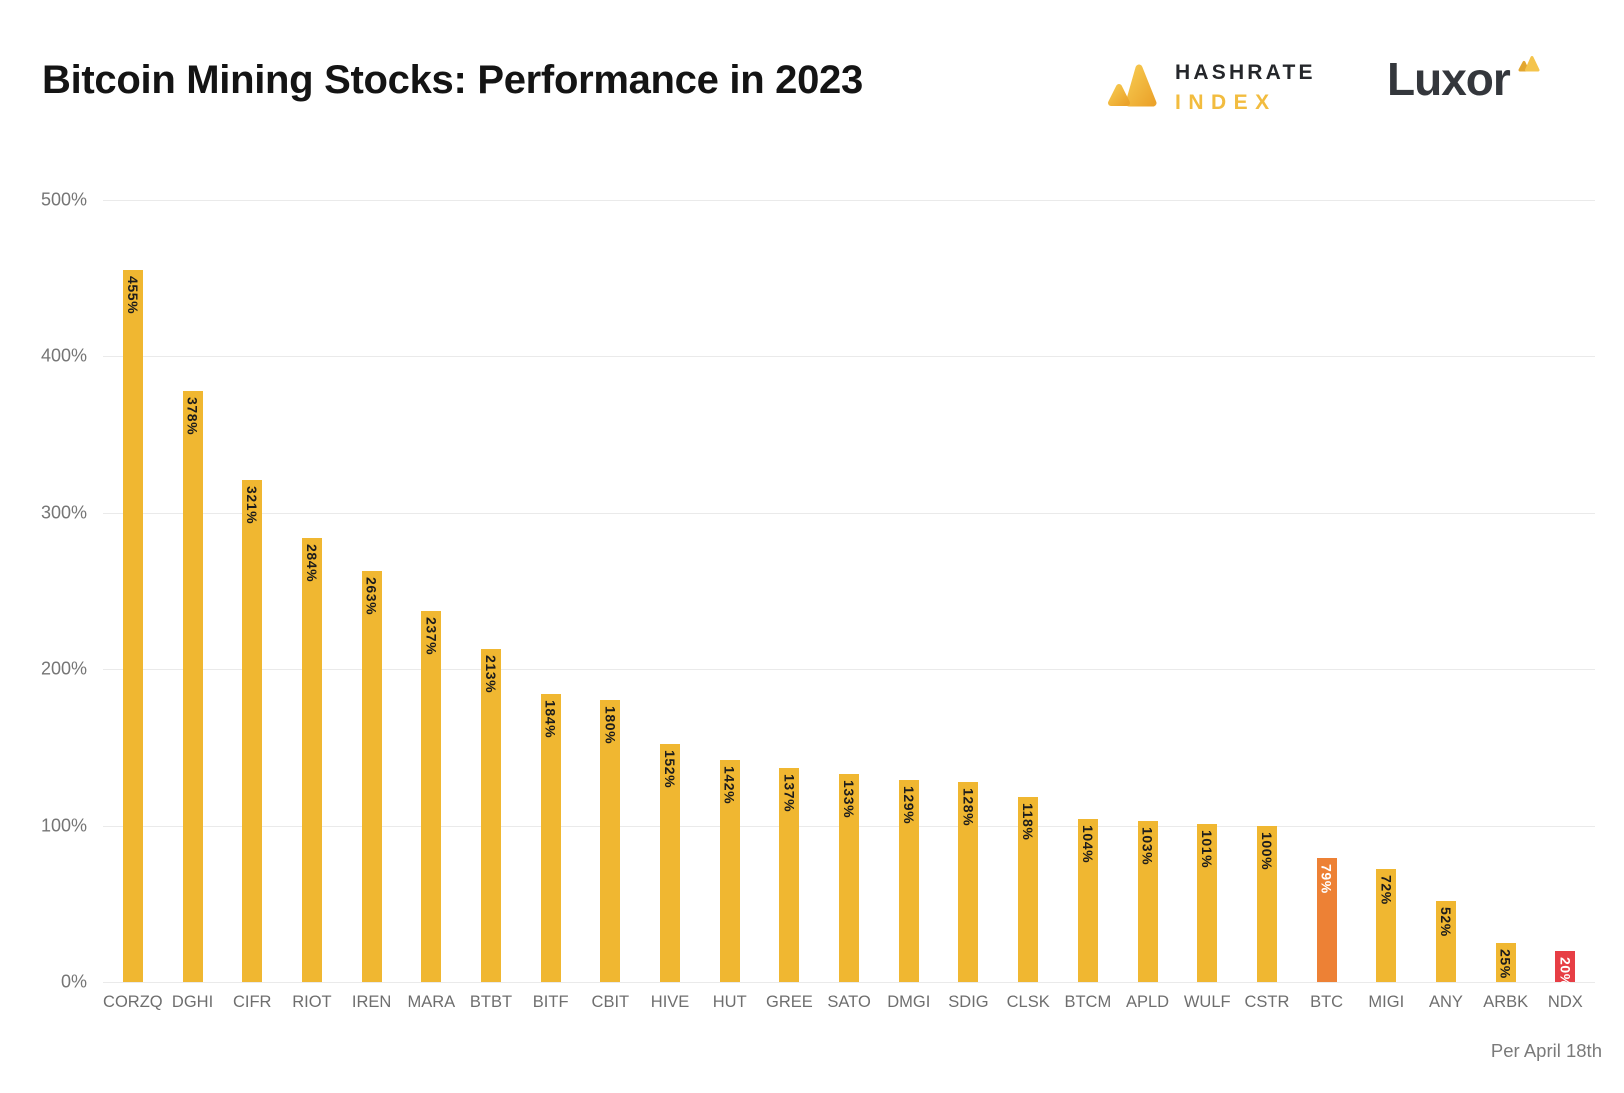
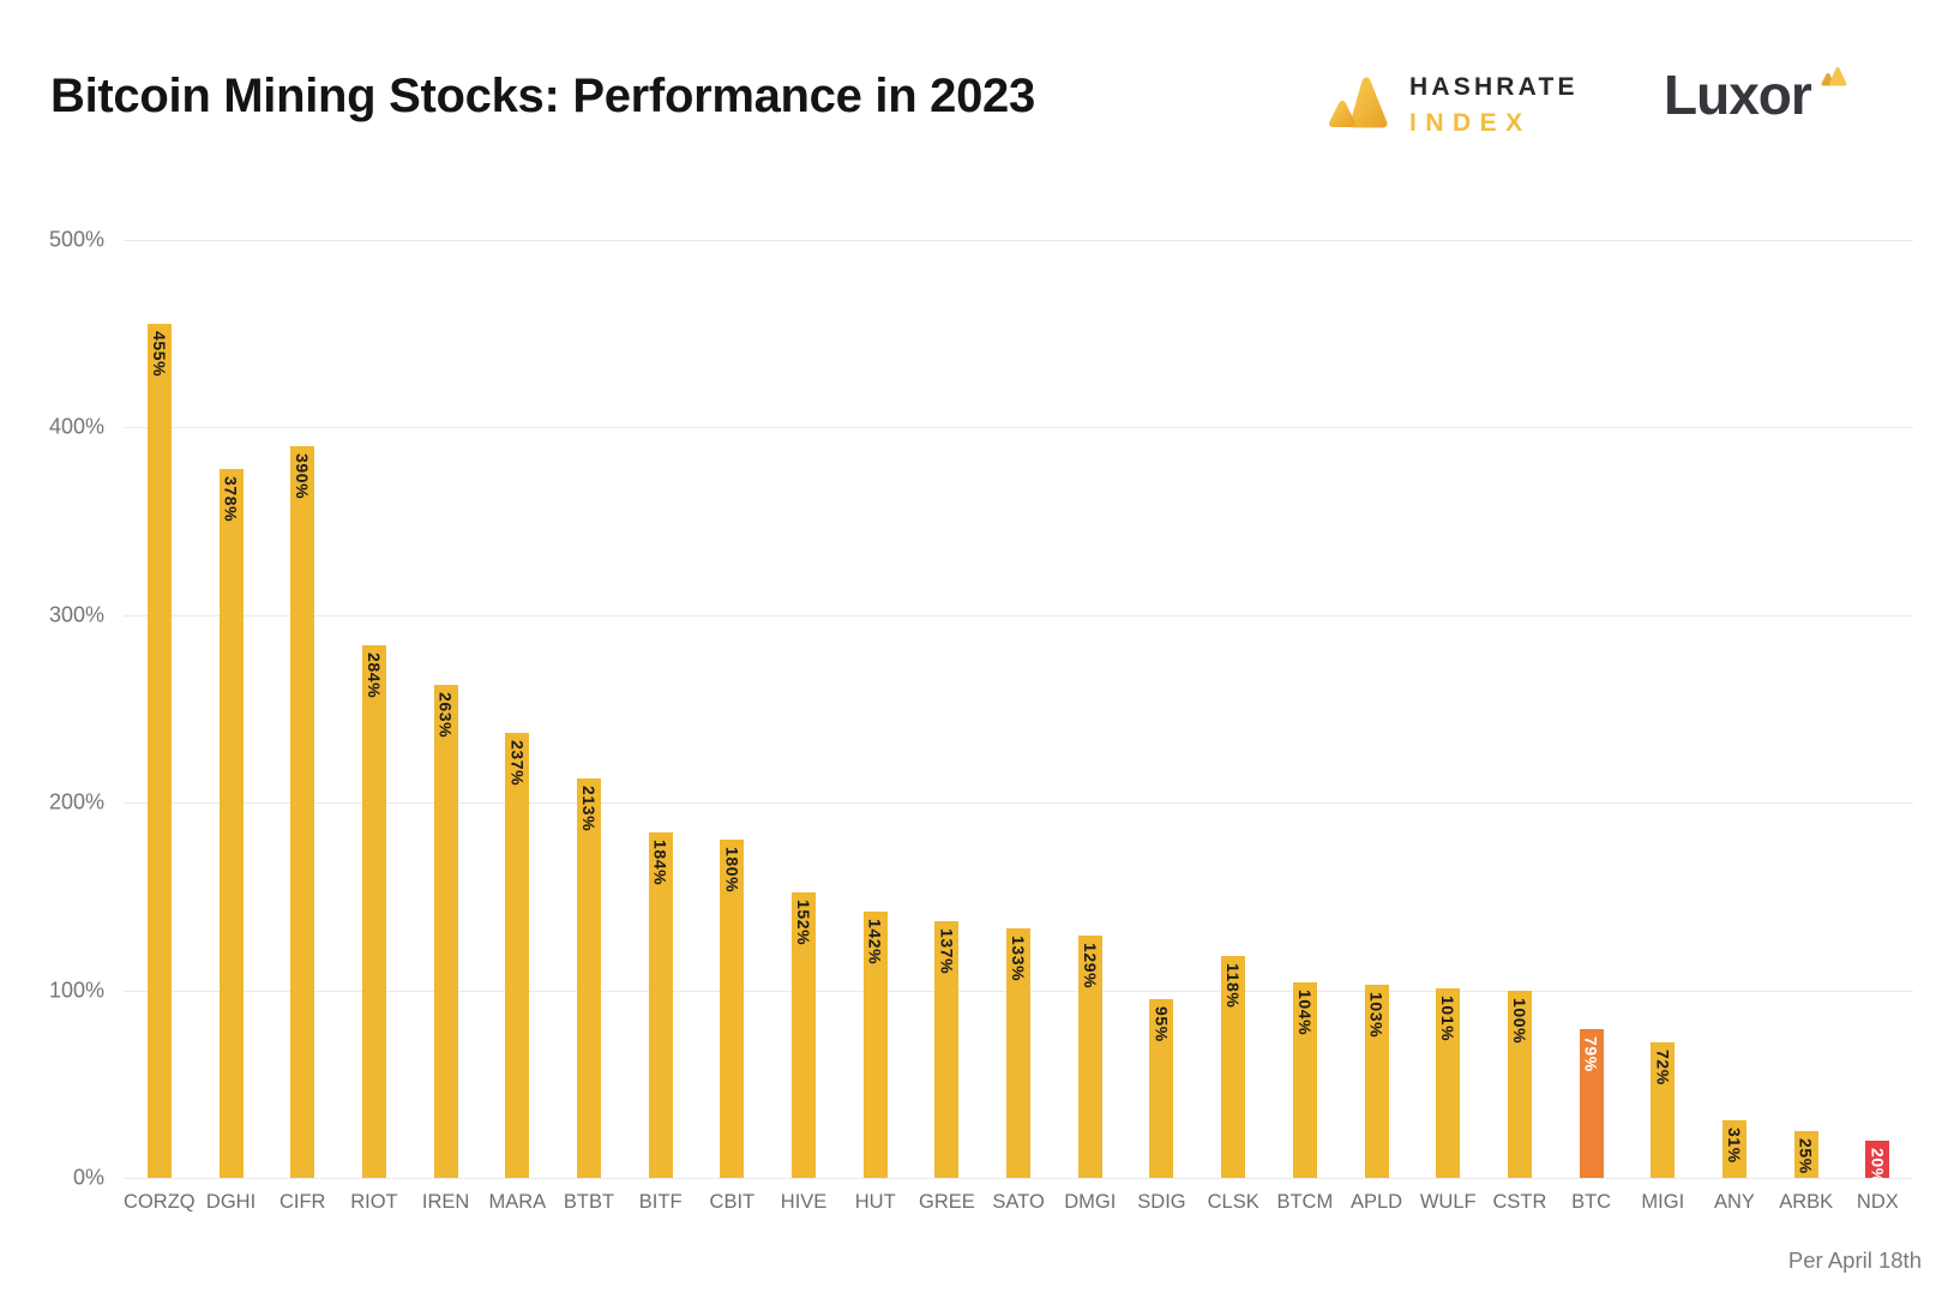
CIFR: 321% -> 390%
SDIG: 128% -> 95%
ANY: 52% -> 31%
